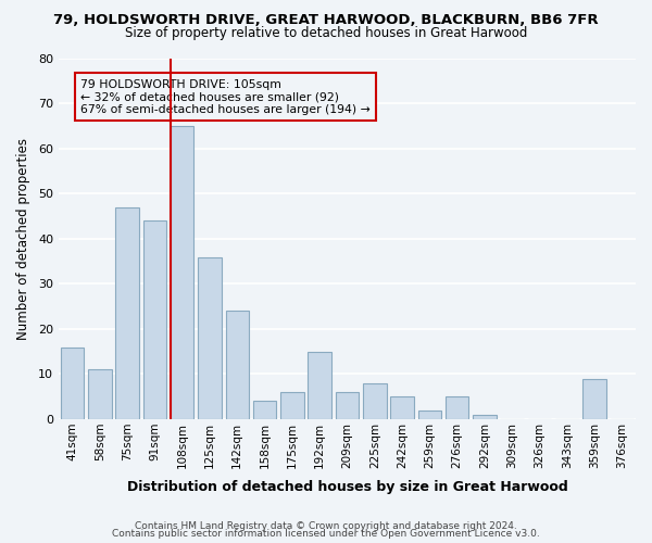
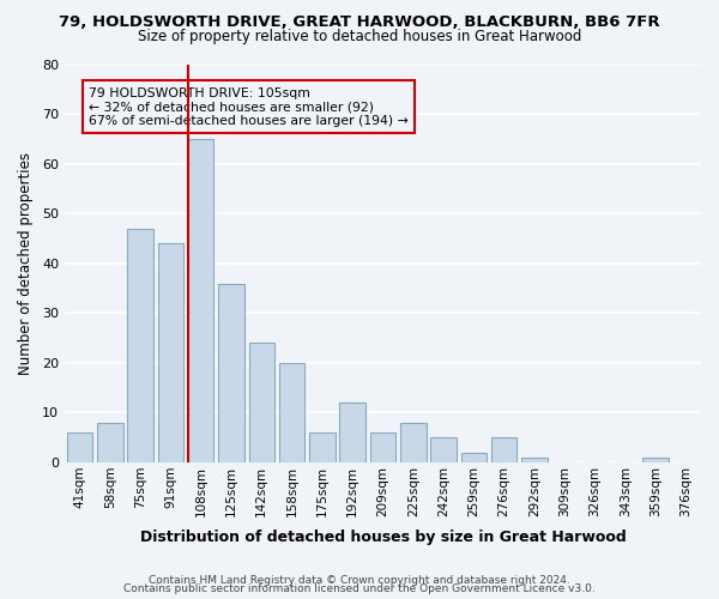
41sqm: 16 -> 6
58sqm: 11 -> 8
158sqm: 4 -> 20
192sqm: 15 -> 12
359sqm: 9 -> 1
